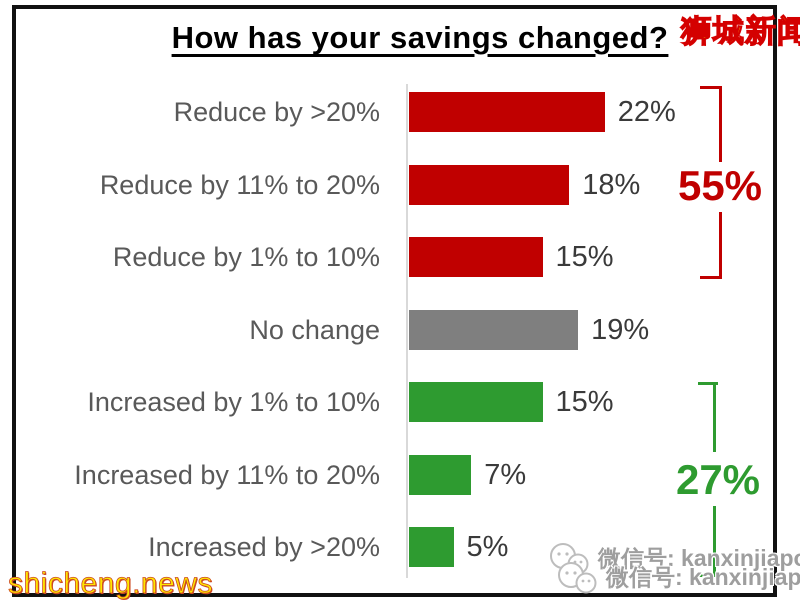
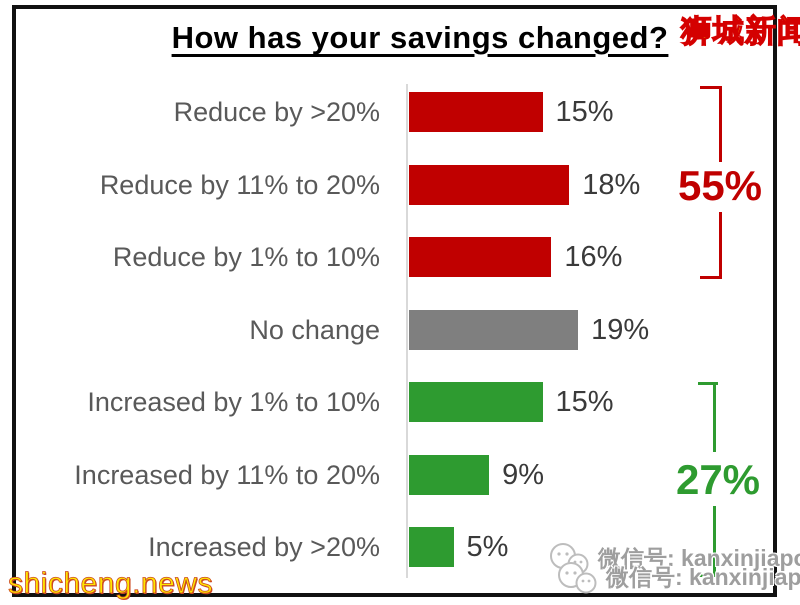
Reduce by >20%: 22% -> 15%
Reduce by 1% to 10%: 15% -> 16%
Increased by 11% to 20%: 7% -> 9%
